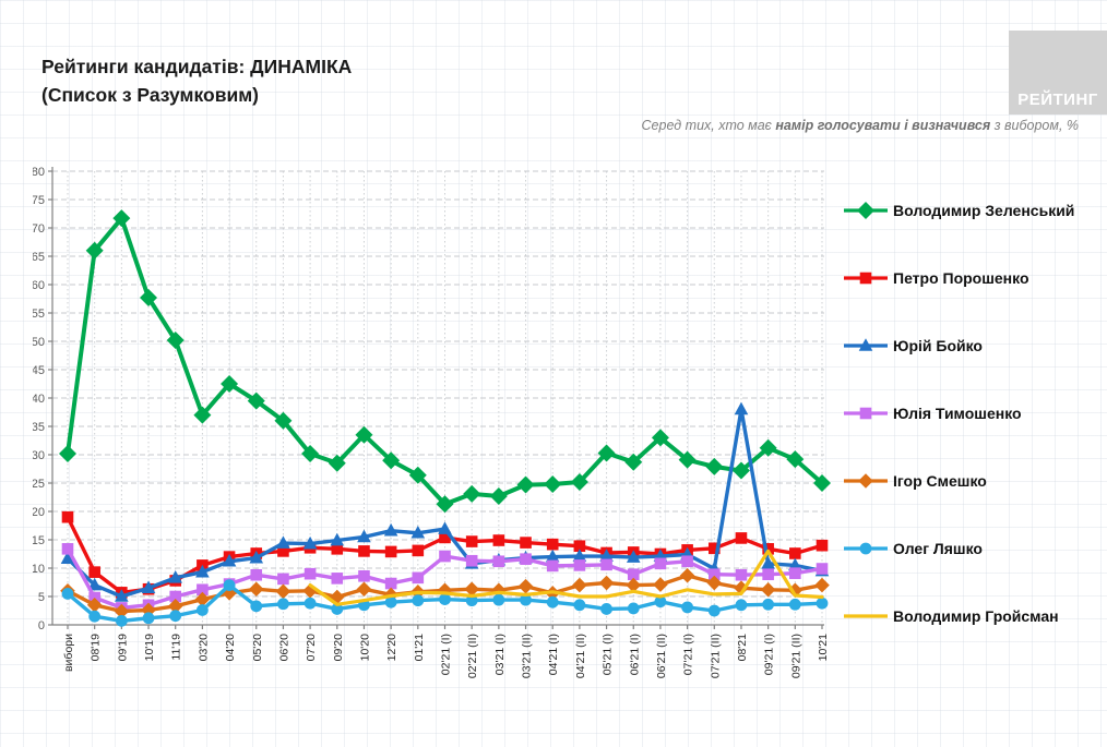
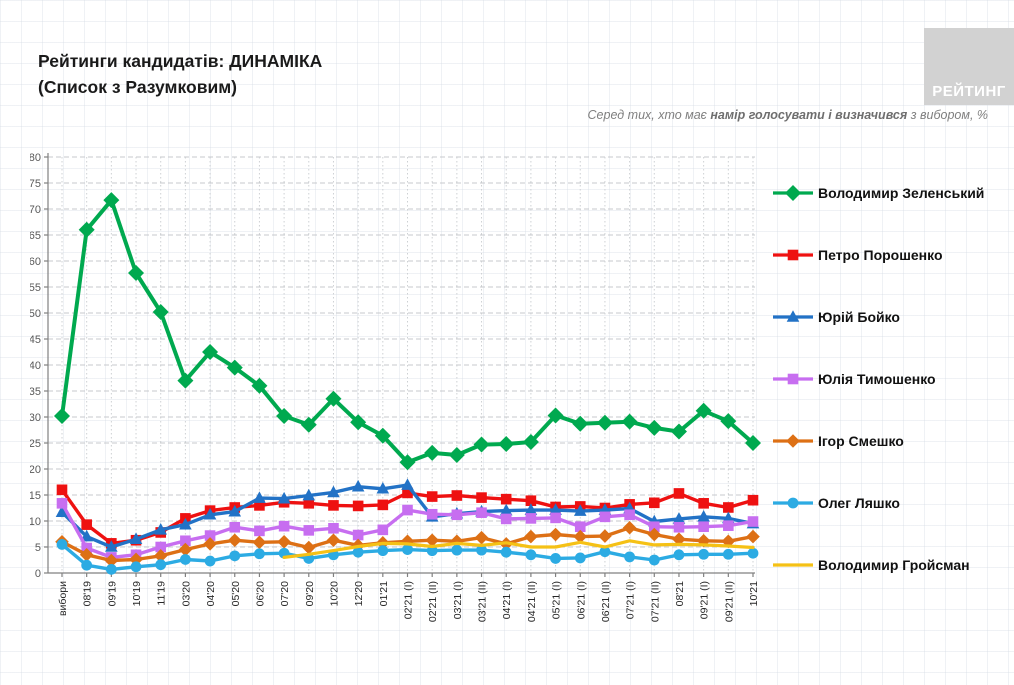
Петро Порошенко/вибори: 19 -> 16
Олег Ляшко/04'20: 7 -> 2
Володимир Гройсман/07'20: 7 -> 3
Володимир Зеленський/06'21 (II): 33 -> 29
Юрій Бойко/08'21: 38 -> 10
Володимир Гройсман/09'21 (I): 13 -> 5
